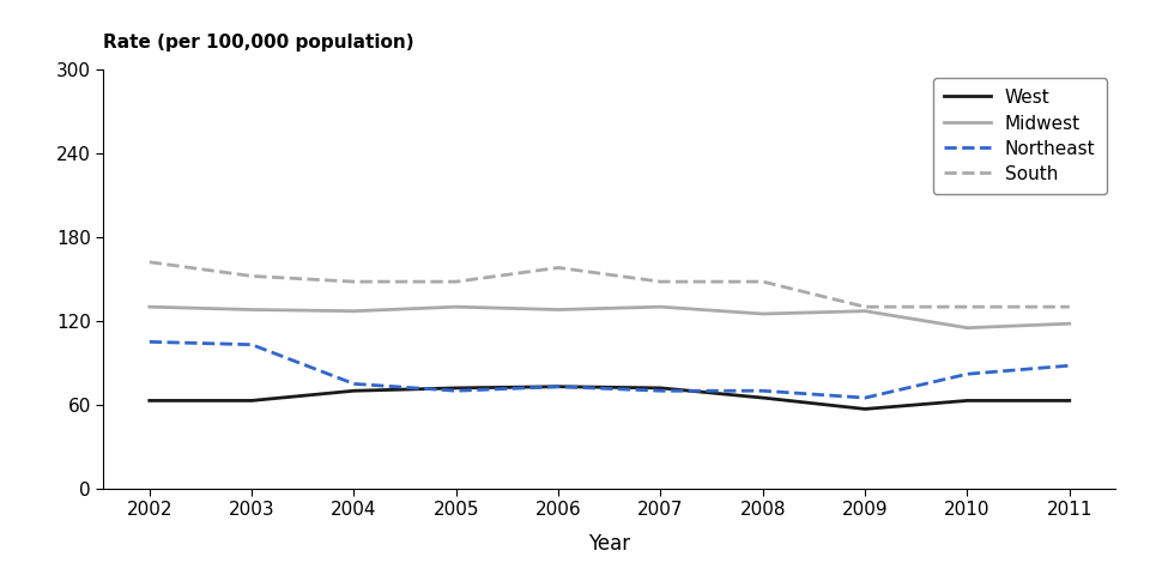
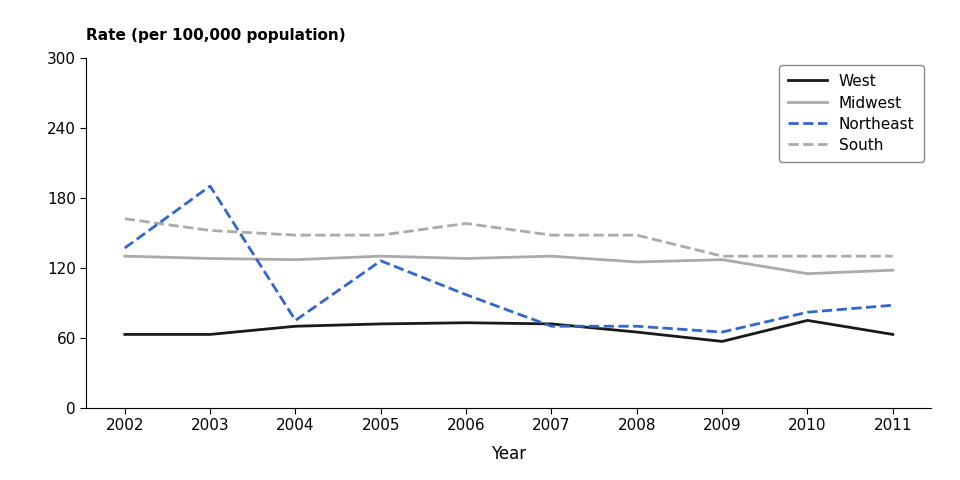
Northeast/2002: 105 -> 137
Northeast/2003: 103 -> 190
Northeast/2005: 70 -> 126
Northeast/2006: 73 -> 97
West/2010: 63 -> 75
